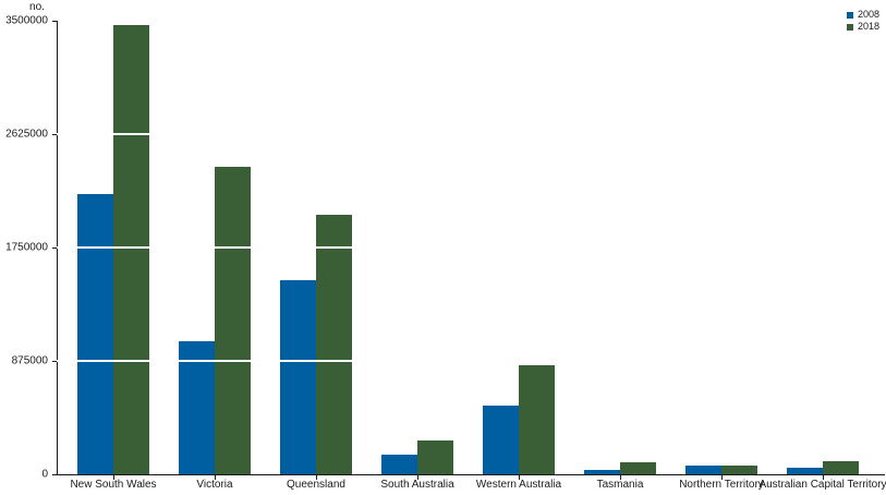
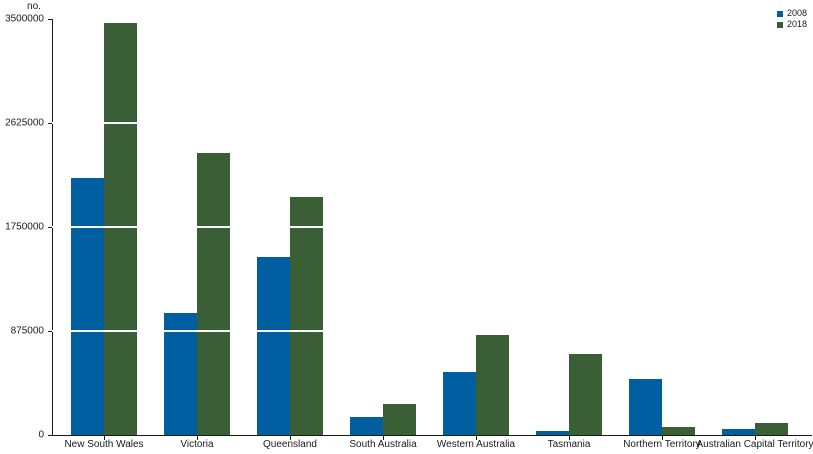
2018/Tasmania: 90000 -> 680000
2008/Northern Territory: 70000 -> 470000
